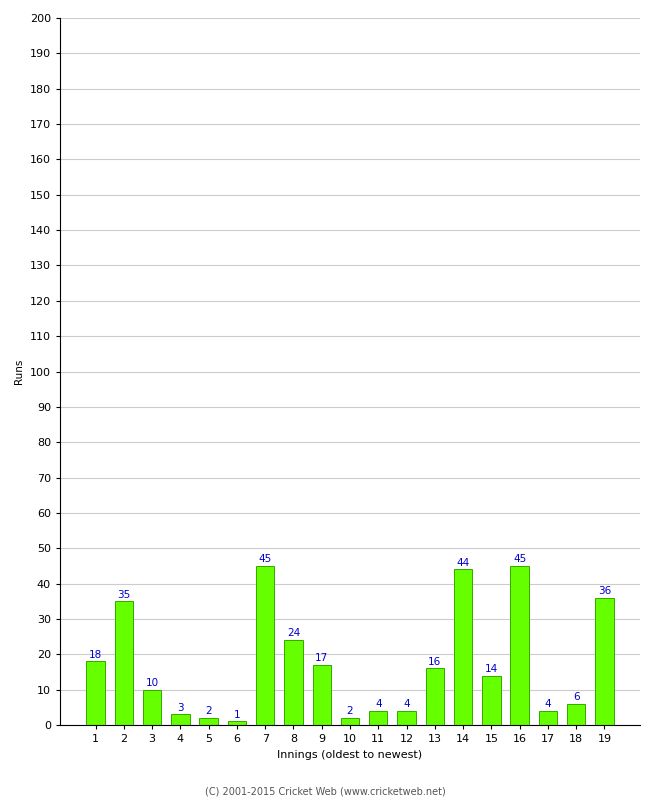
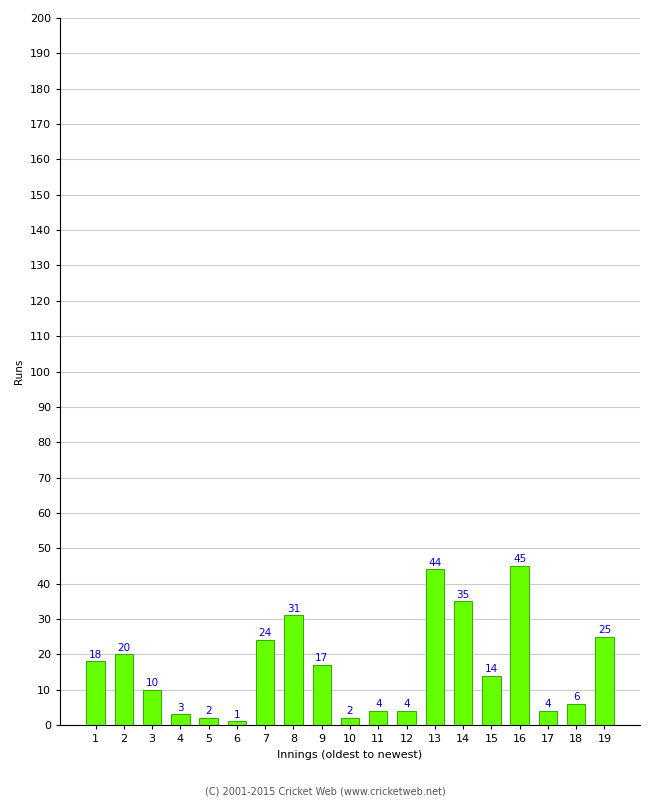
2: 35 -> 20
7: 45 -> 24
8: 24 -> 31
13: 16 -> 44
14: 44 -> 35
19: 36 -> 25
